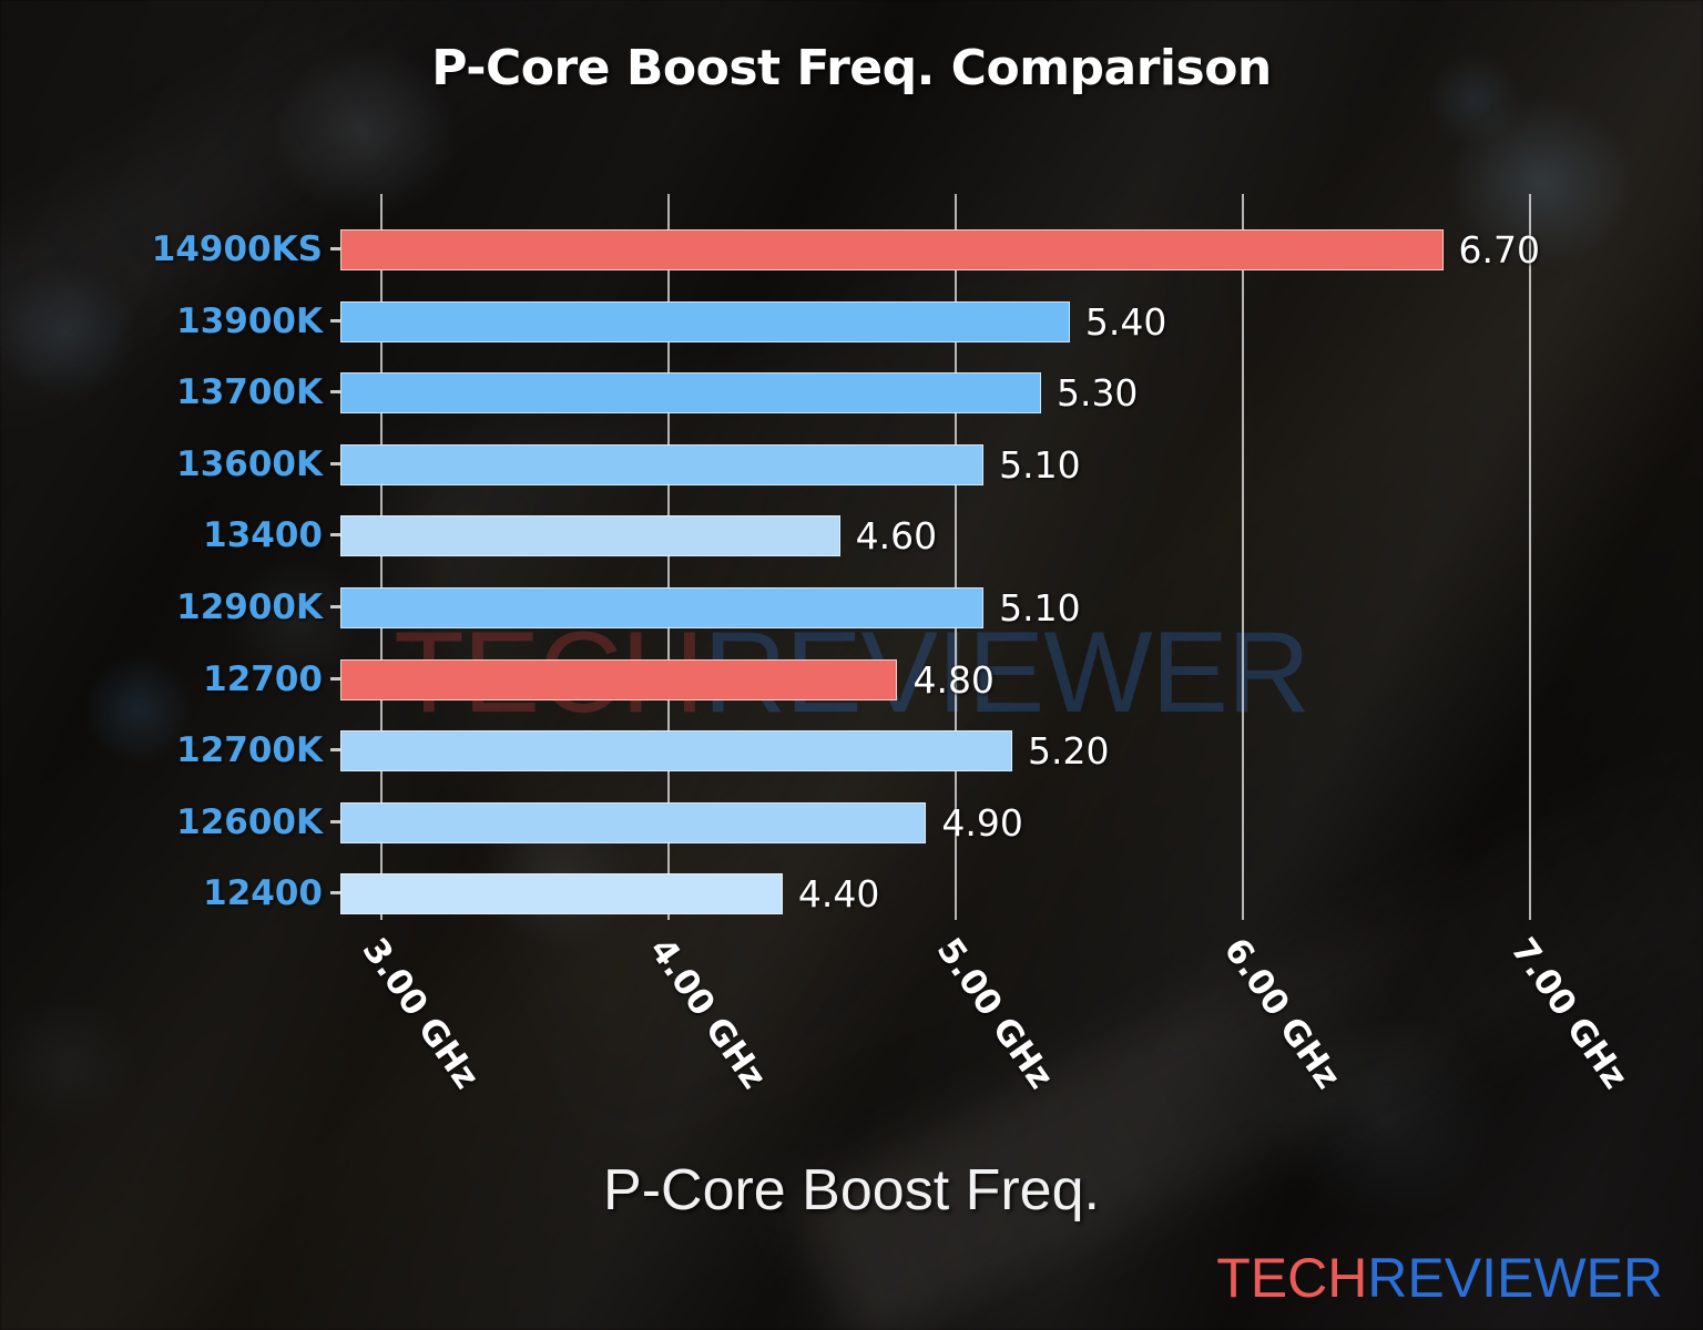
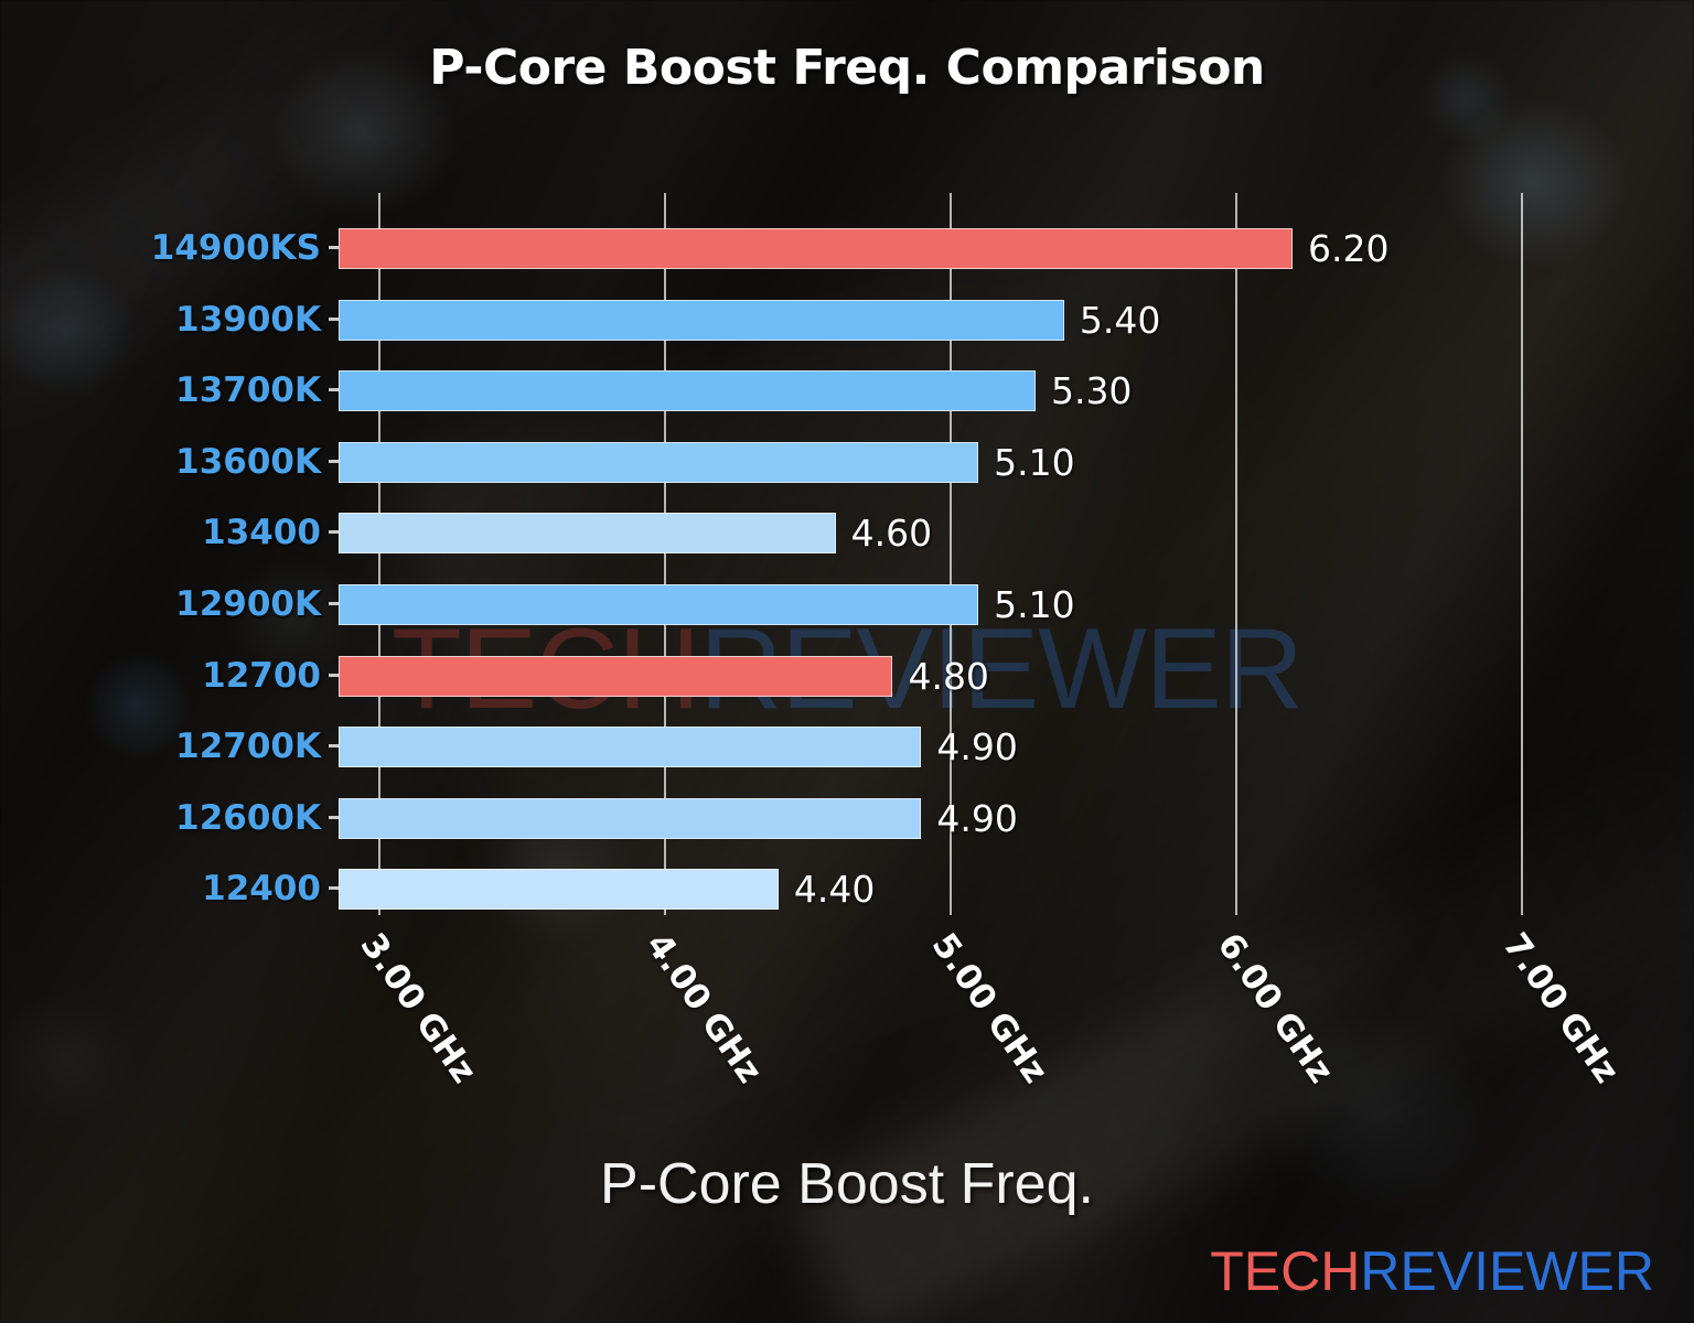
14900KS: 6.70 -> 6.20
12700K: 5.20 -> 4.90
